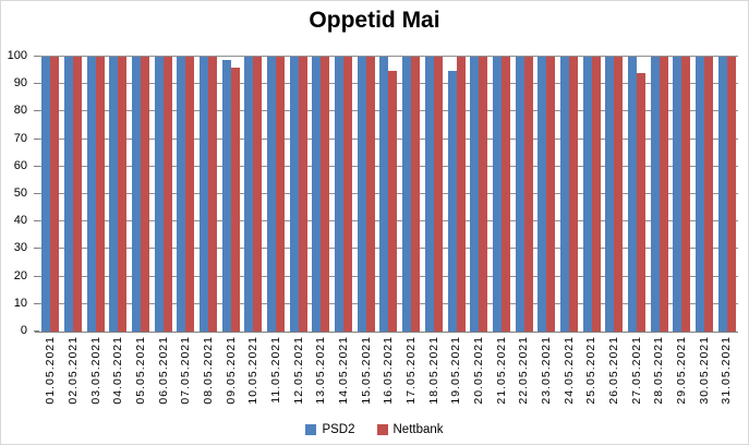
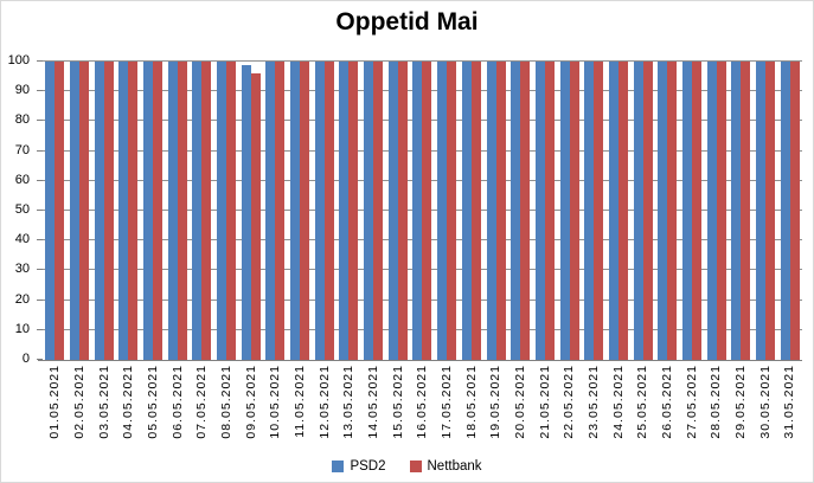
Nettbank/16.05.2021: 95 -> 100
PSD2/19.05.2021: 95 -> 100
Nettbank/27.05.2021: 94 -> 100
